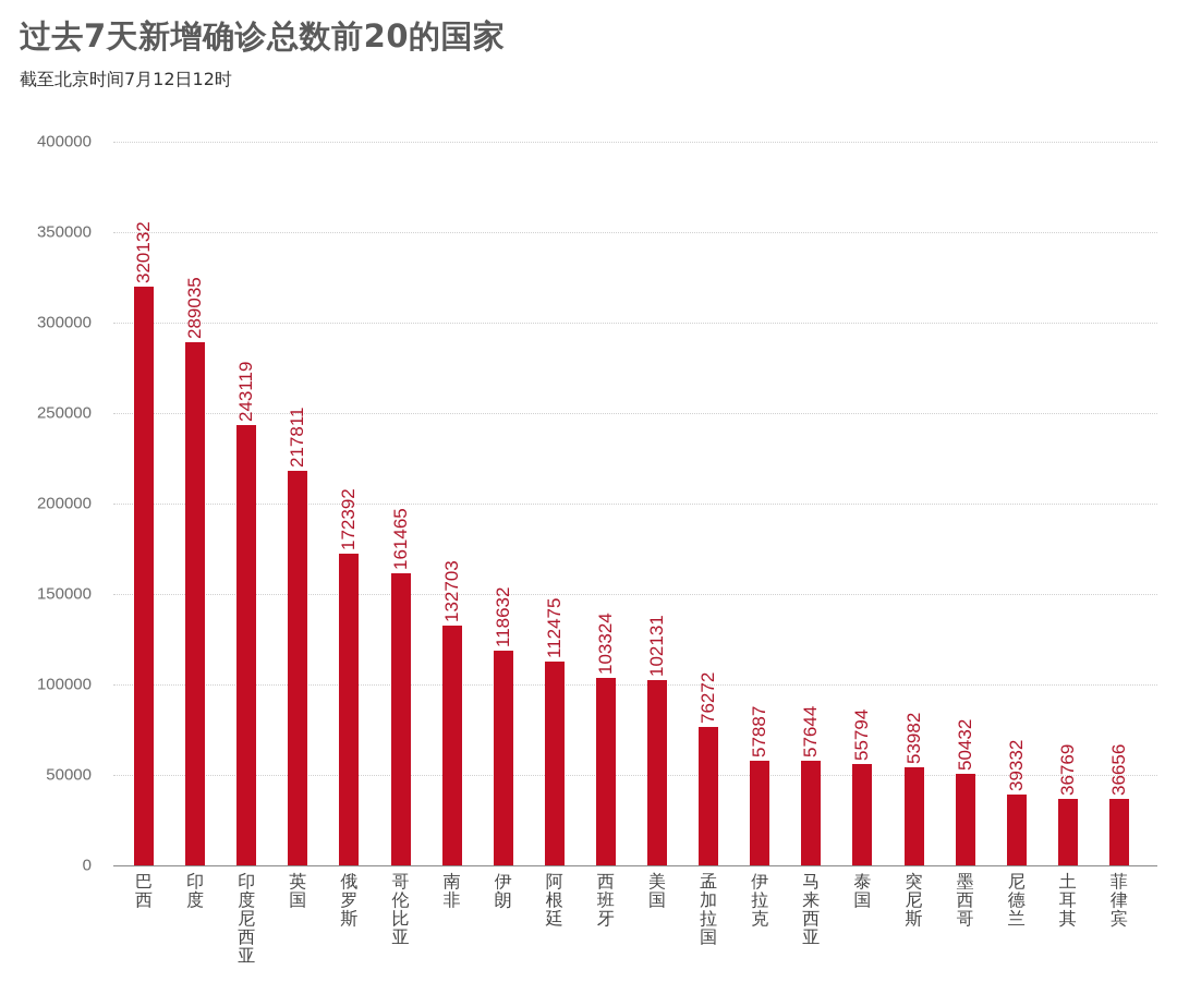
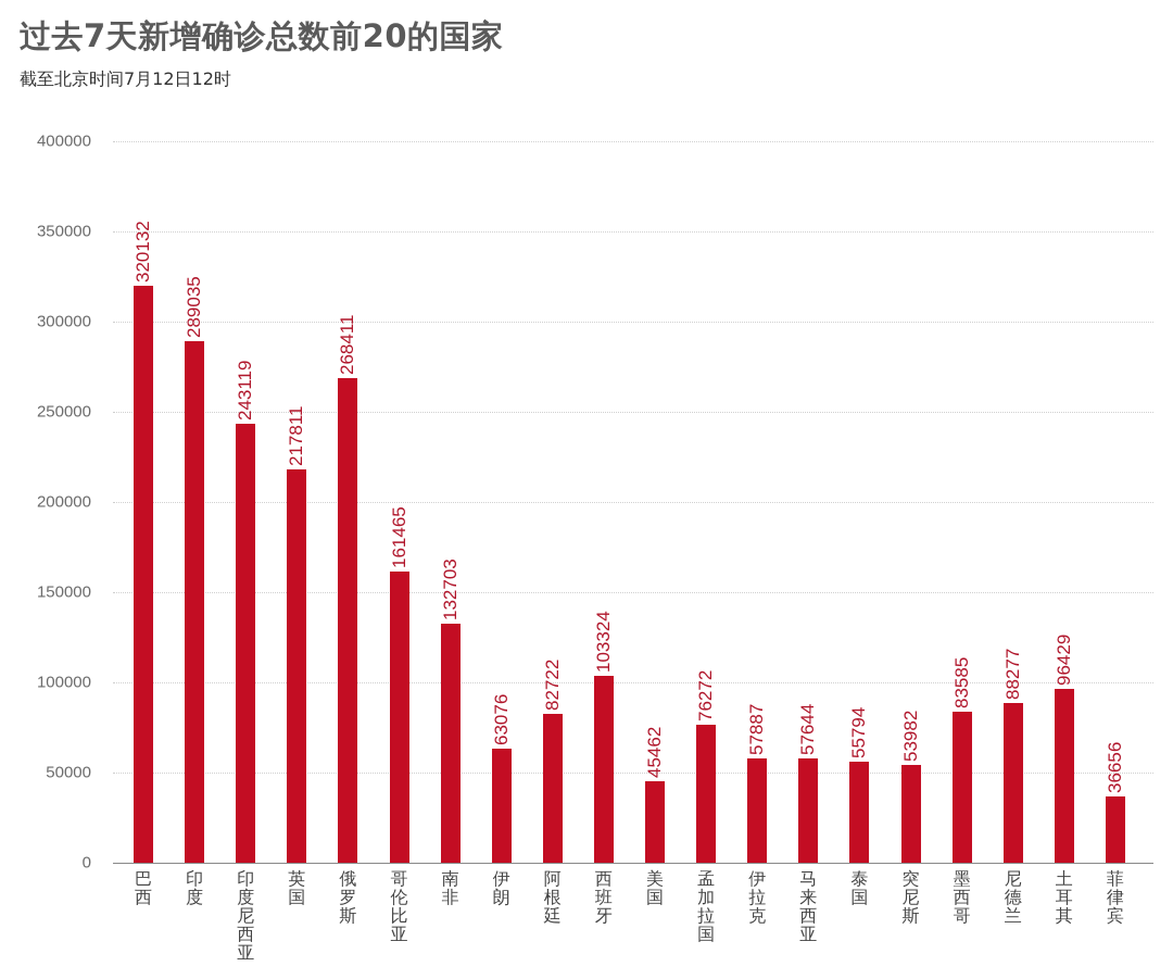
俄罗斯: 172392 -> 268411
伊朗: 118632 -> 63076
阿根廷: 112475 -> 82722
美国: 102131 -> 45462
墨西哥: 50432 -> 83585
尼德兰: 39332 -> 88277
土耳其: 36769 -> 96429
